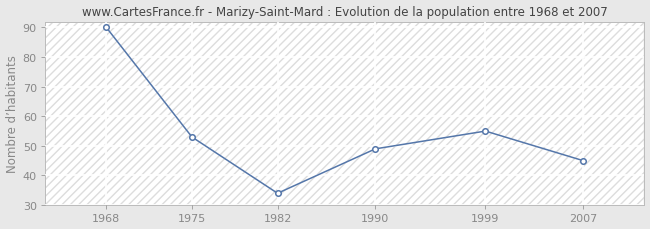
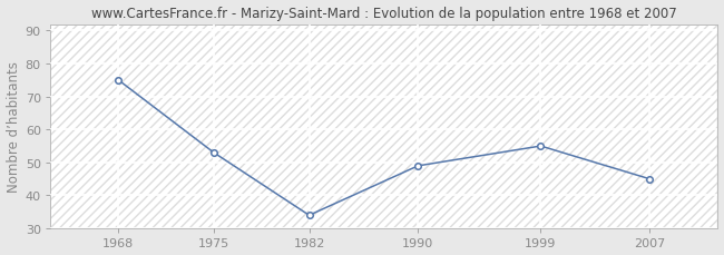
1968: 90 -> 75
